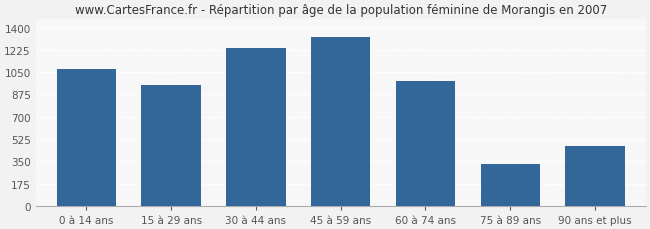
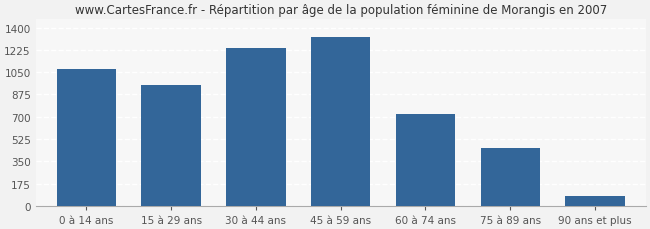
60 à 74 ans: 980 -> 720
75 à 89 ans: 330 -> 460
90 ans et plus: 470 -> 80
